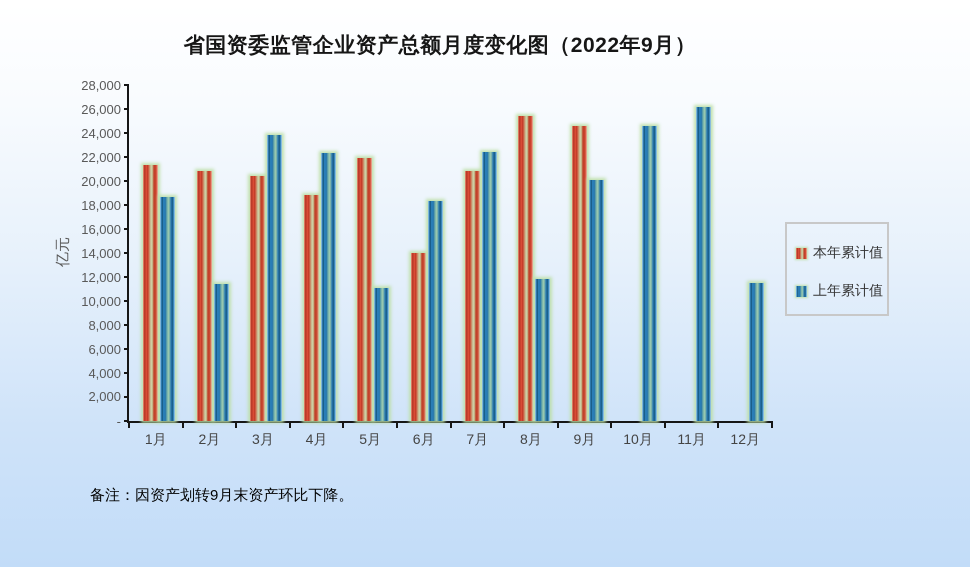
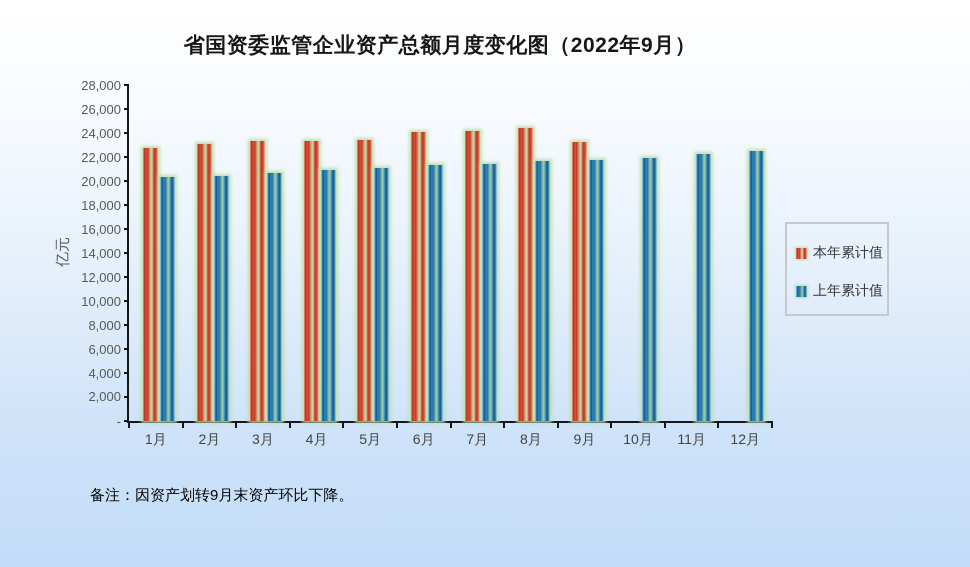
本年累计值/1月: 21300 -> 22800
上年累计值/1月: 18700 -> 20400
本年累计值/2月: 20800 -> 23000
上年累计值/2月: 11400 -> 20400
本年累计值/3月: 20400 -> 23300
上年累计值/3月: 23800 -> 20700
本年累计值/4月: 18800 -> 23400
上年累计值/4月: 22300 -> 21000
本年累计值/5月: 21900 -> 23400
上年累计值/5月: 11100 -> 21000
本年累计值/6月: 14000 -> 24100
上年累计值/6月: 18300 -> 21300
本年累计值/7月: 20800 -> 24200
上年累计值/7月: 22400 -> 21400
本年累计值/8月: 25400 -> 24400
上年累计值/8月: 11800 -> 21600
本年累计值/9月: 24600 -> 23200
上年累计值/9月: 20100 -> 21800
上年累计值/10月: 24600 -> 22000
上年累计值/11月: 26200 -> 22200
上年累计值/12月: 11500 -> 22500
